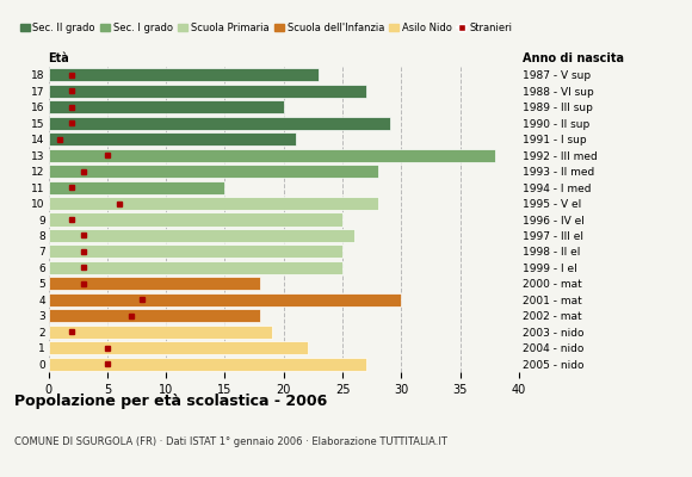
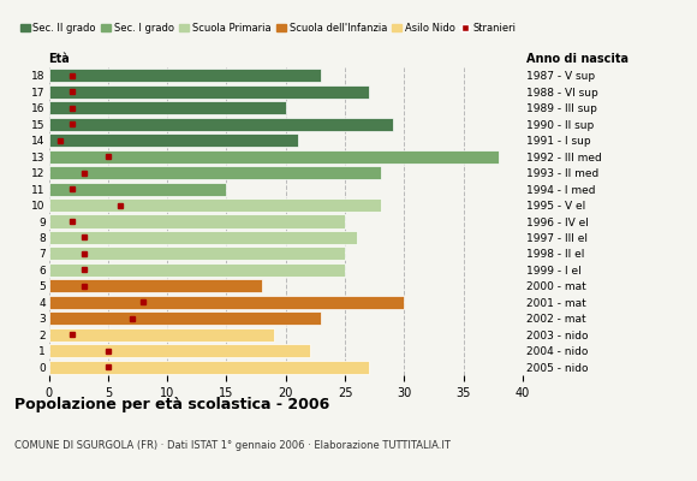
3: 18 -> 23
